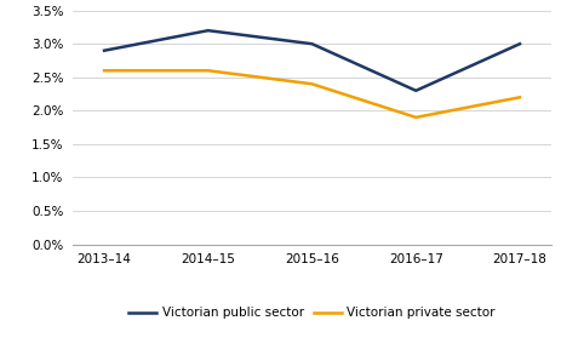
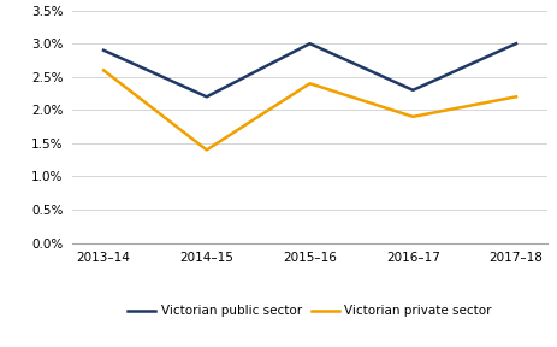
Victorian public sector/2014–15: 3.2% -> 2.2%
Victorian private sector/2014–15: 2.6% -> 1.4%
